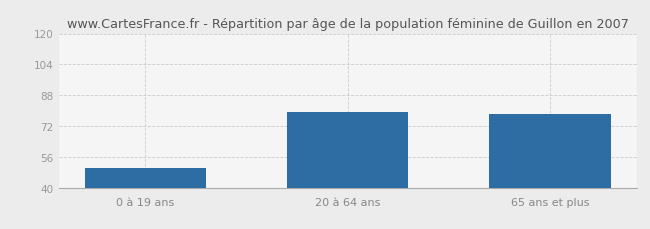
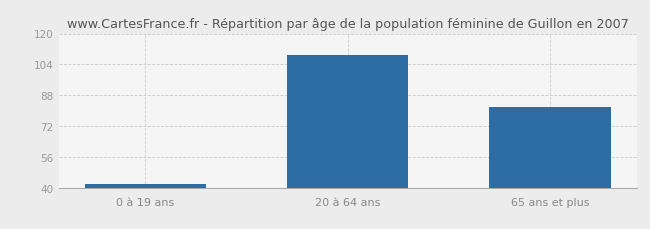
0 à 19 ans: 50 -> 42
20 à 64 ans: 79 -> 109
65 ans et plus: 78 -> 82
